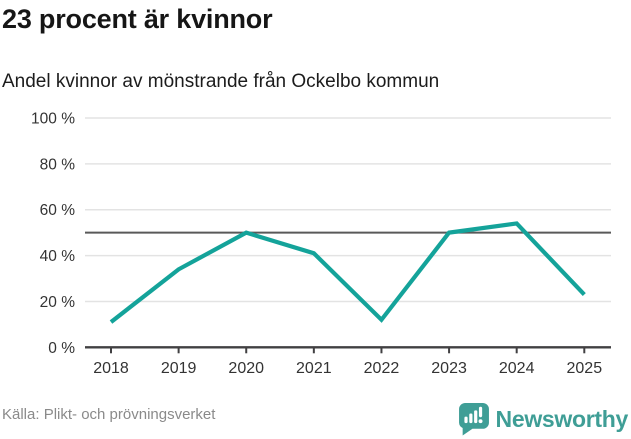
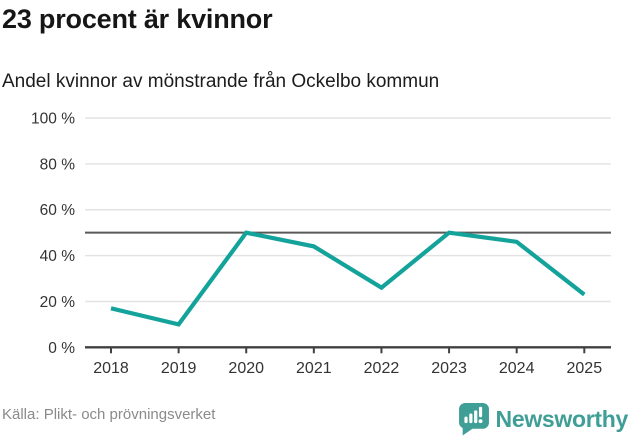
2018: 11% -> 17%
2019: 34% -> 10%
2021: 41% -> 44%
2022: 12% -> 26%
2024: 54% -> 46%
